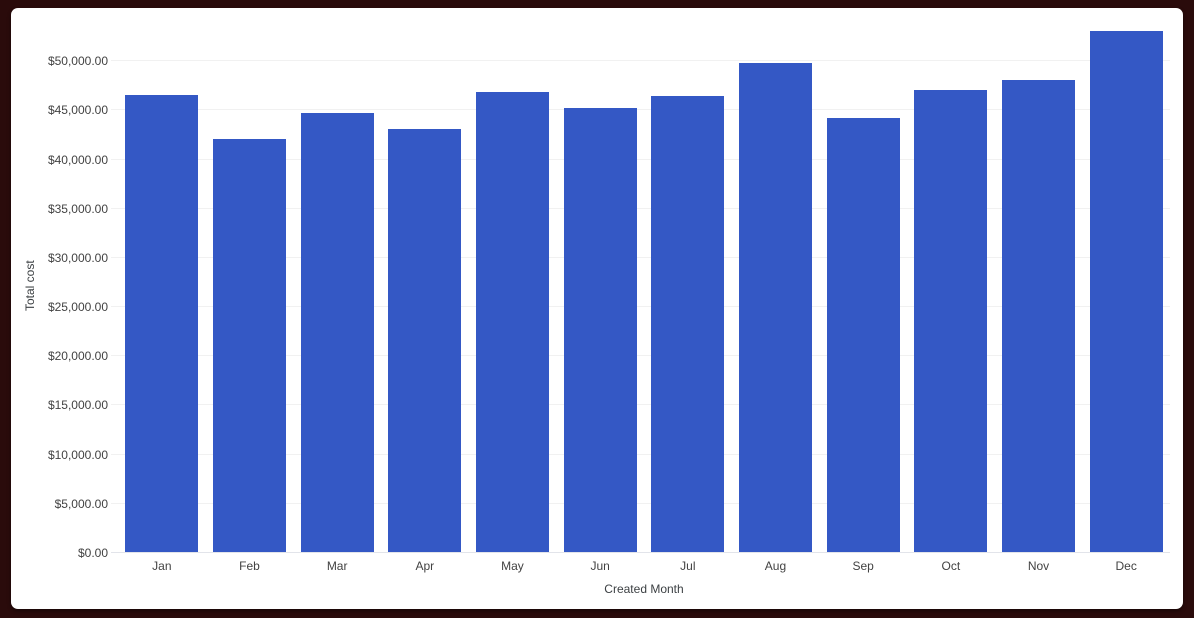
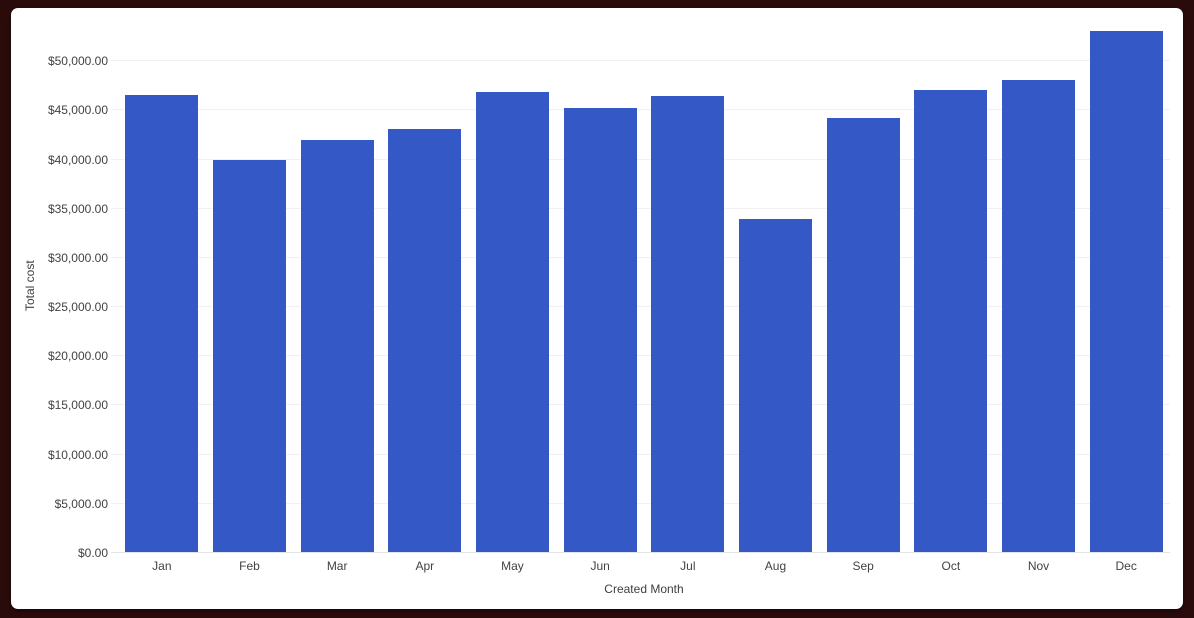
Feb: $42000 -> $40000
Mar: $45000 -> $42000
Aug: $50000 -> $34000
